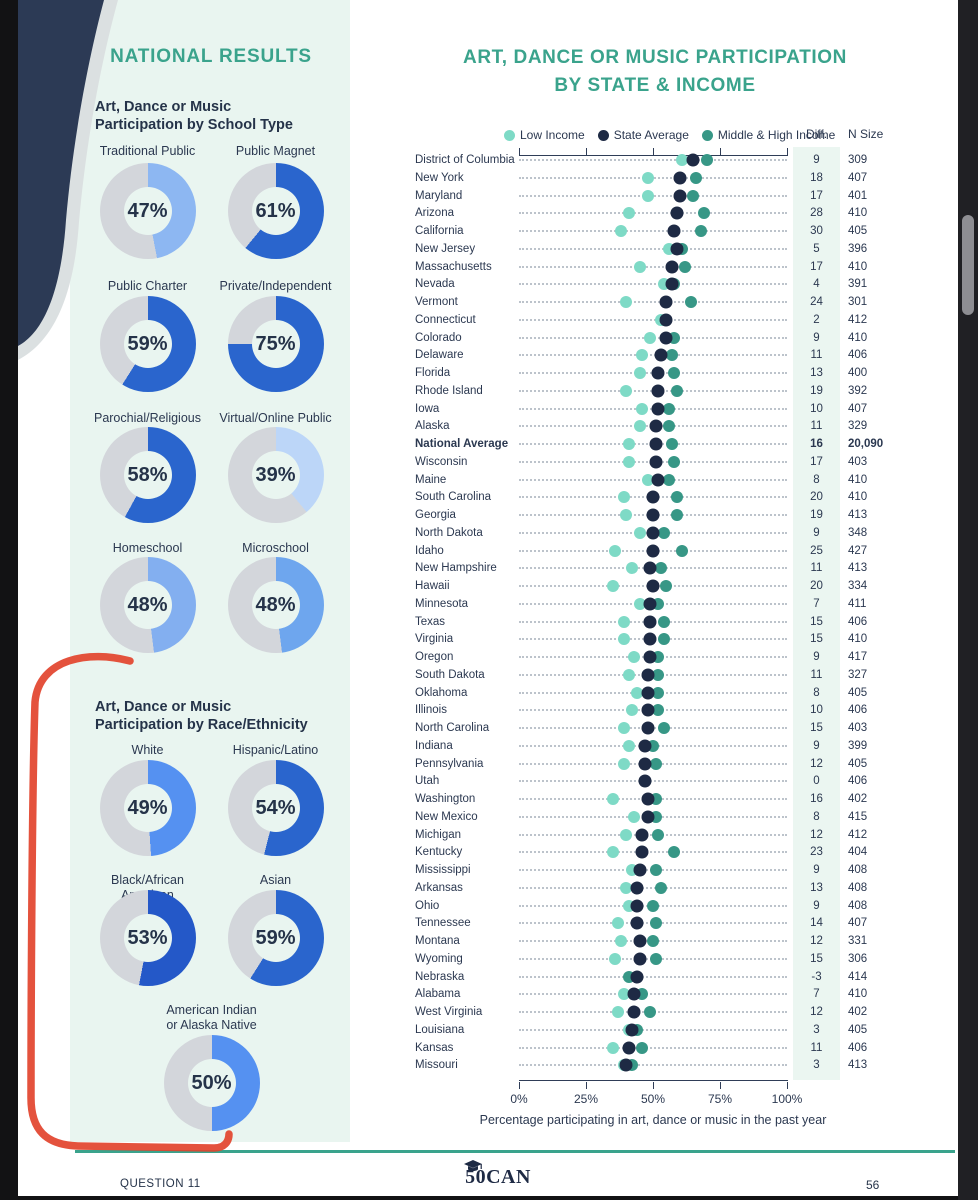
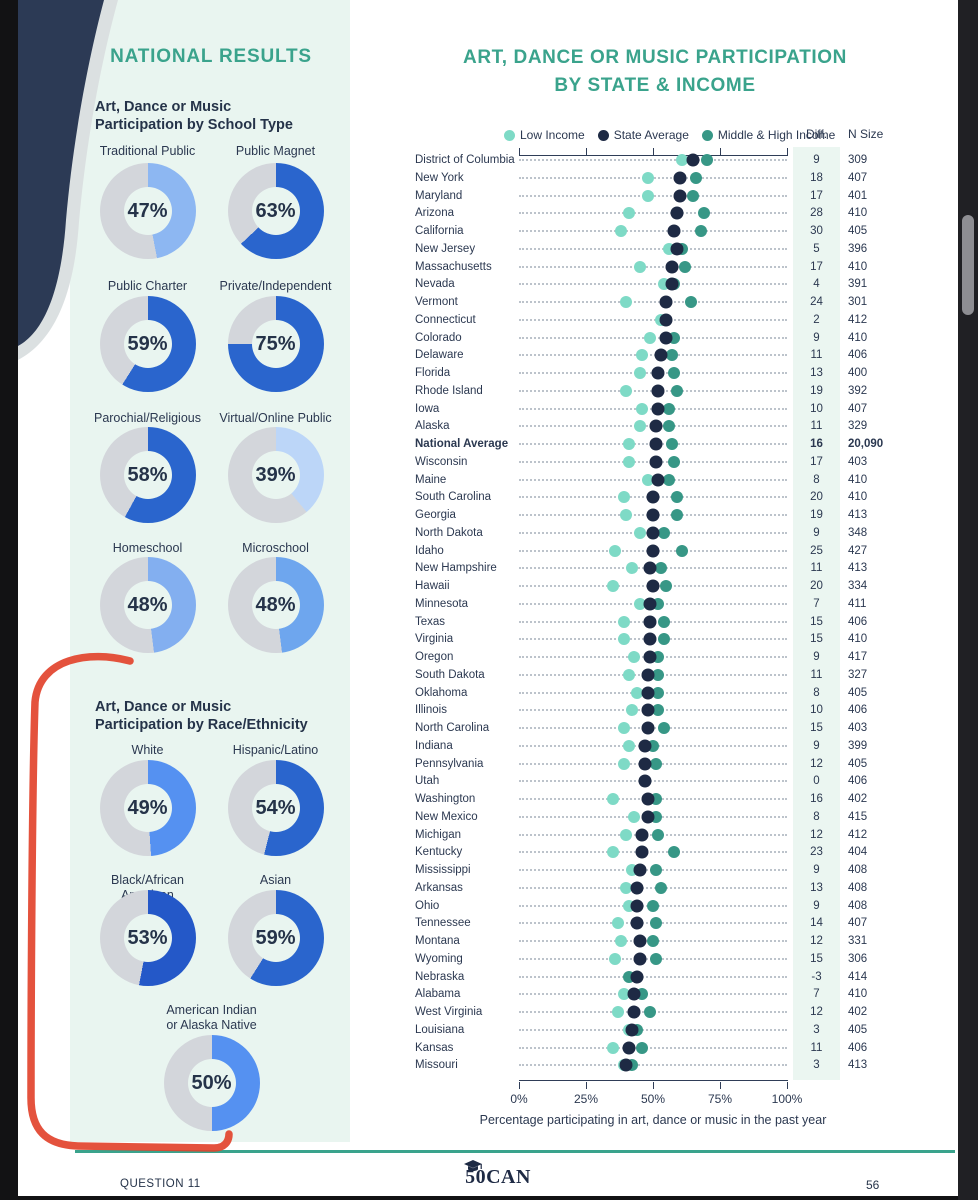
Art, Dance or Music Participation by School Type/Public Magnet: 61% -> 63%
